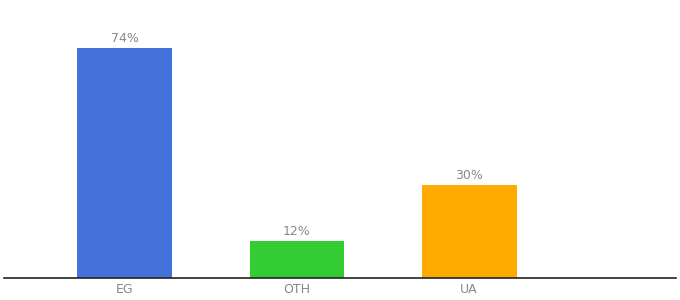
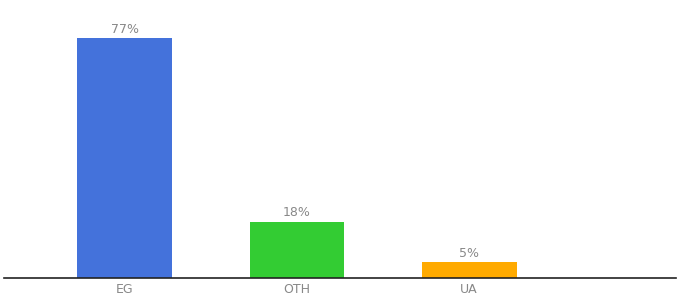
EG: 74% -> 77%
OTH: 12% -> 18%
UA: 30% -> 5%
